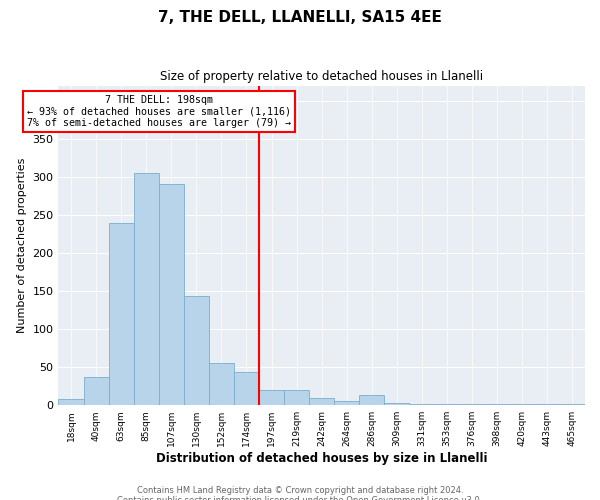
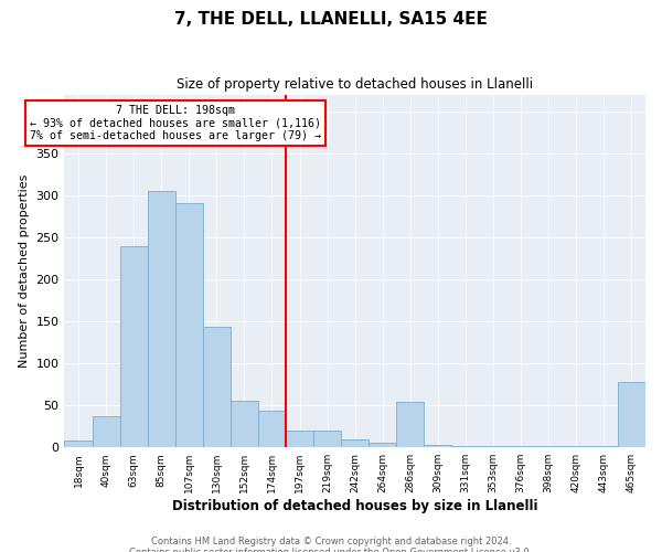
286sqm: 13 -> 54
465sqm: 1 -> 78
